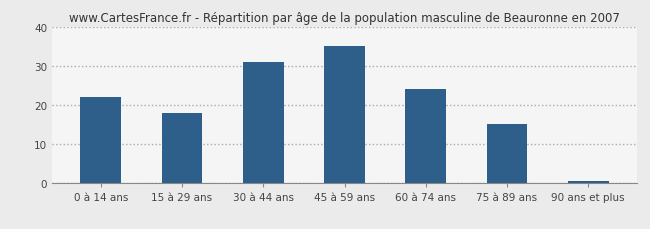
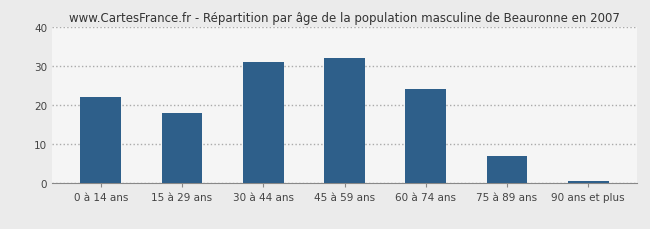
45 à 59 ans: 35.0 -> 32.0
75 à 89 ans: 15.0 -> 7.0
